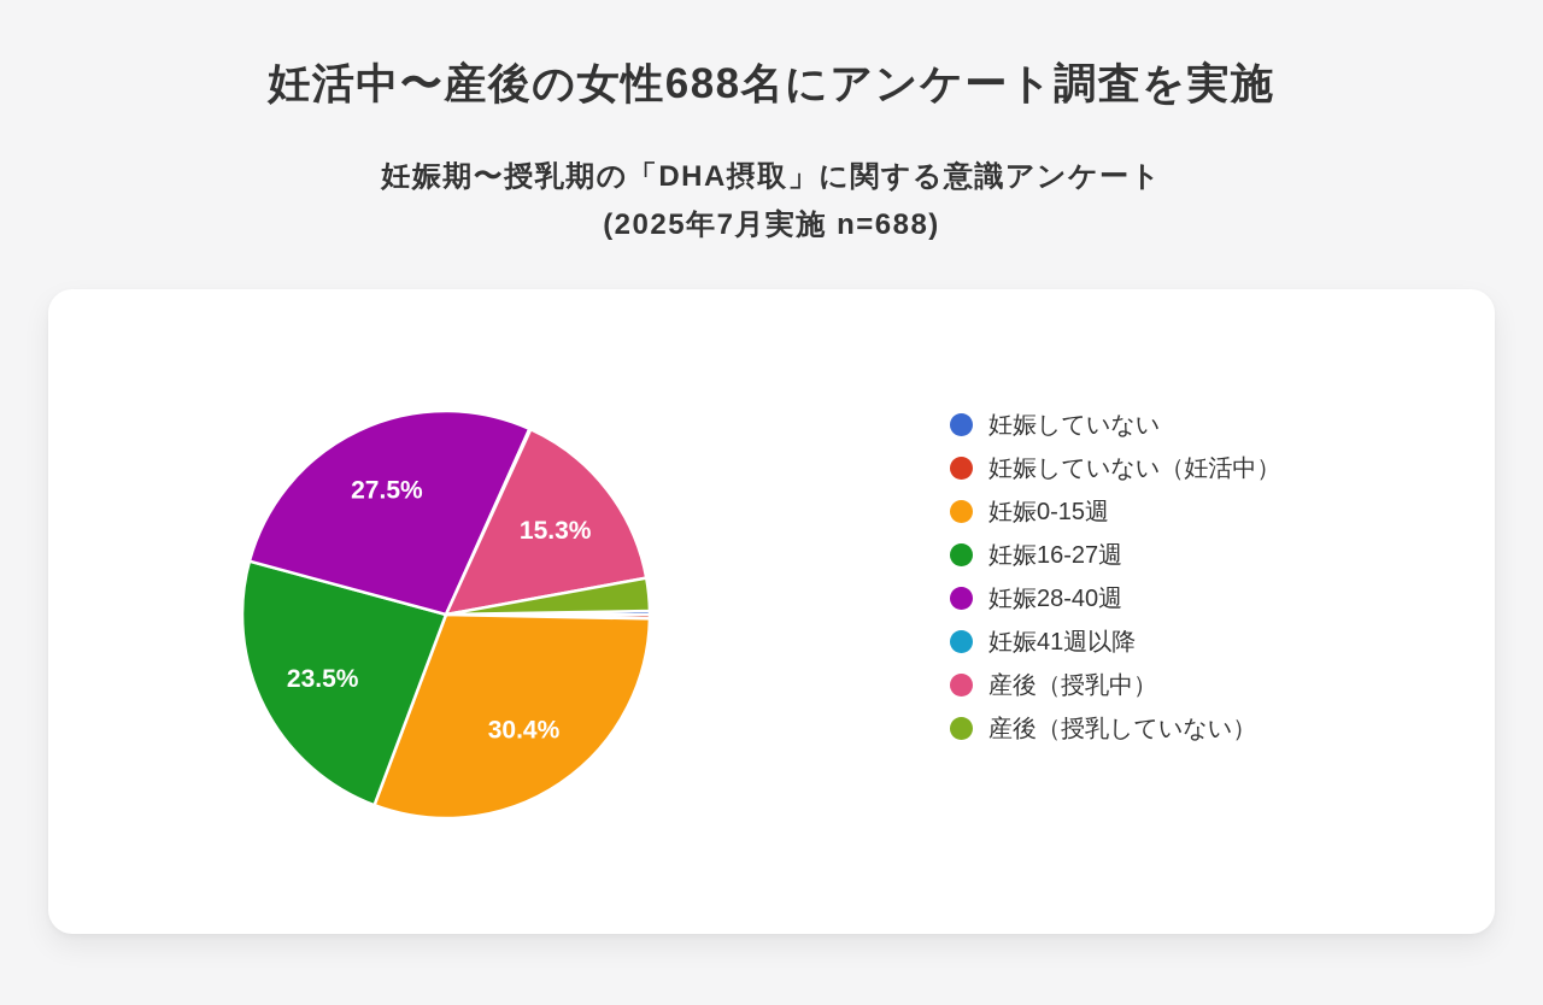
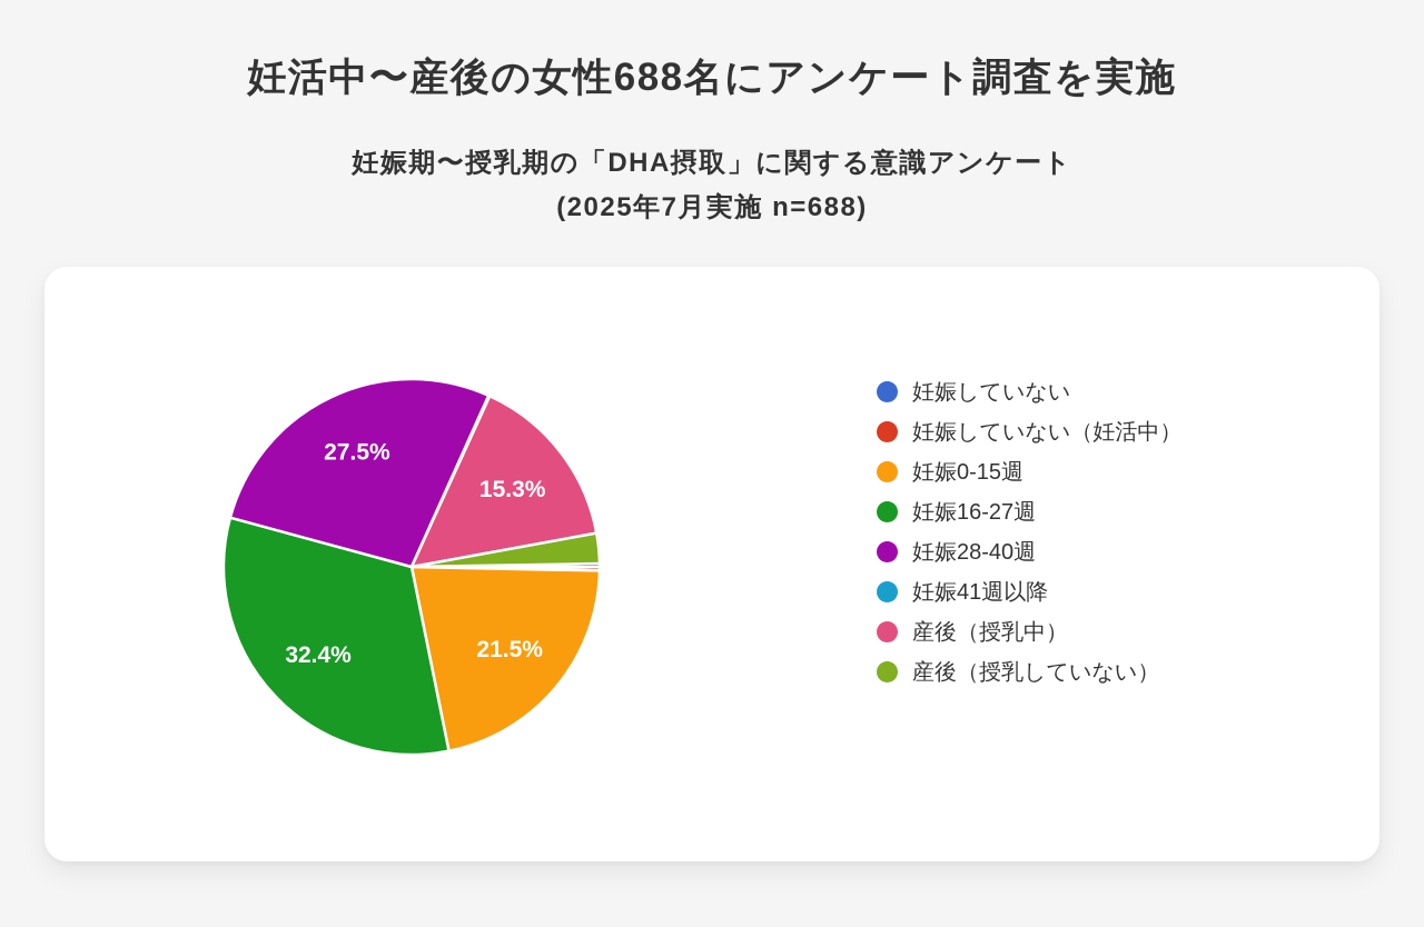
妊娠0-15週: 30.4% -> 21.5%
妊娠16-27週: 23.5% -> 32.4%
